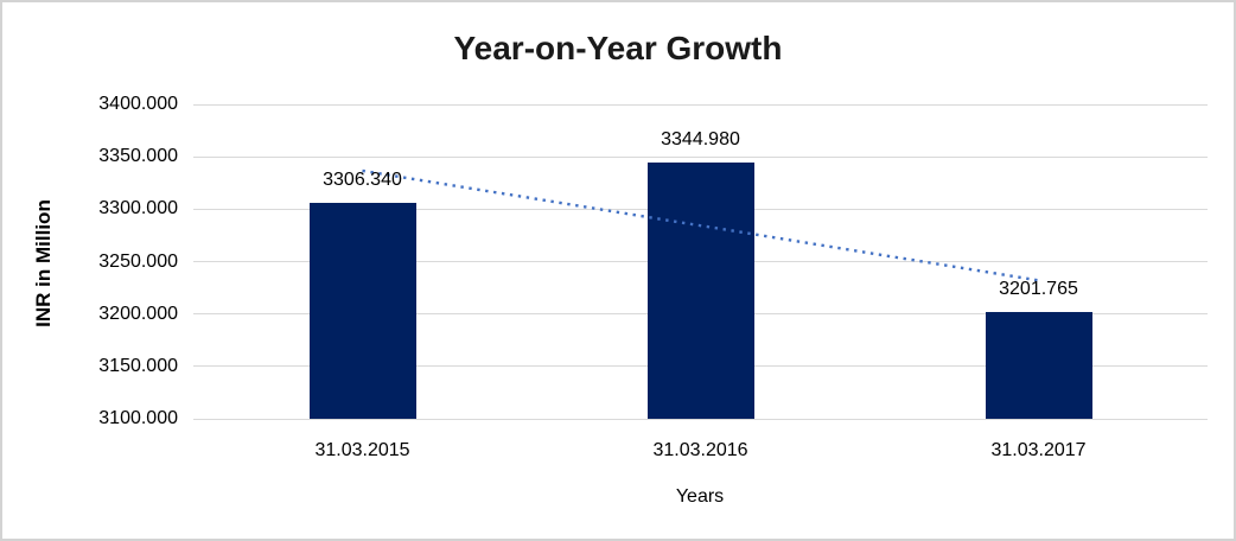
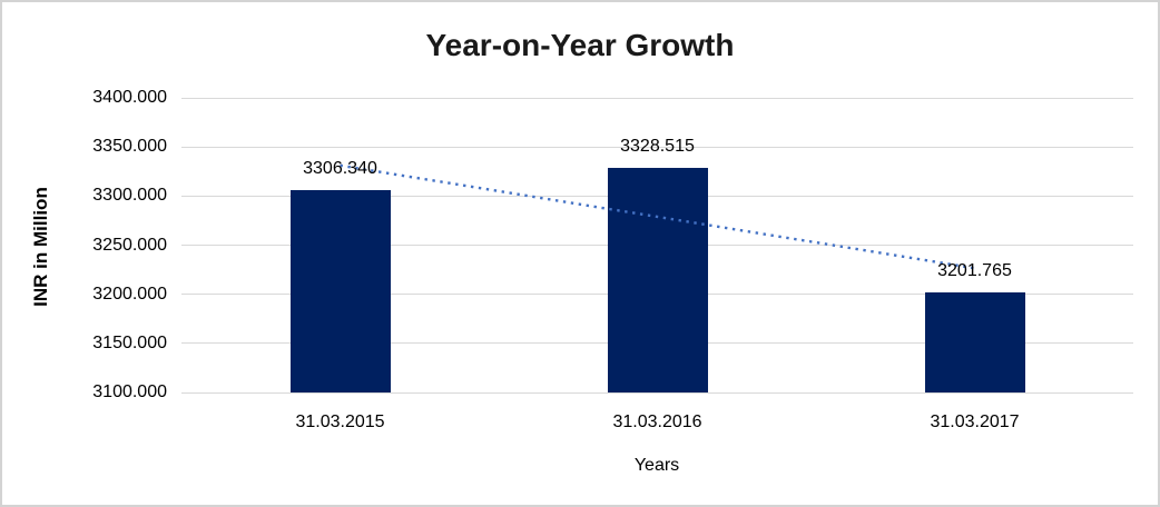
31.03.2016: 3344.980 -> 3328.515
